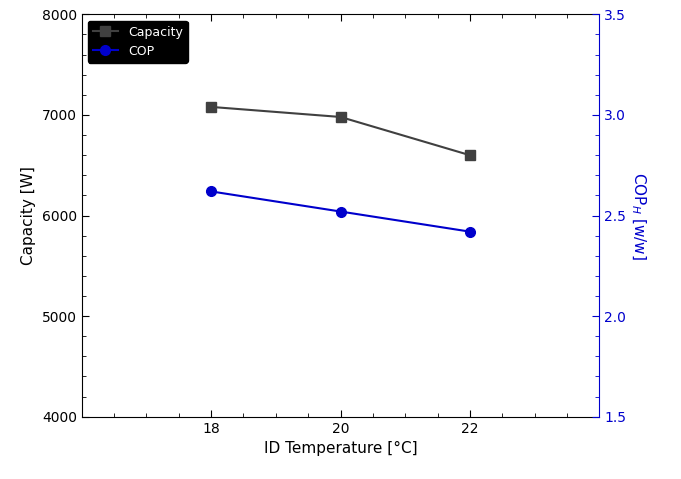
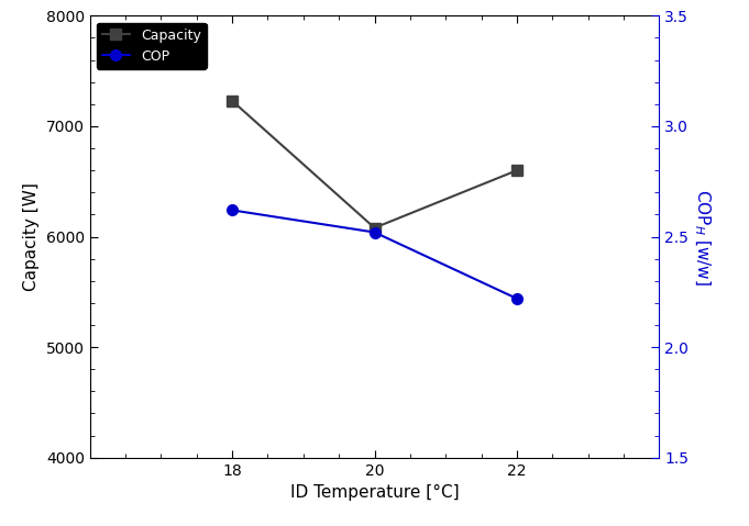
Capacity/18: 7080 -> 7230
Capacity/20: 6980 -> 6080
COP/22: 2.42 -> 2.22
